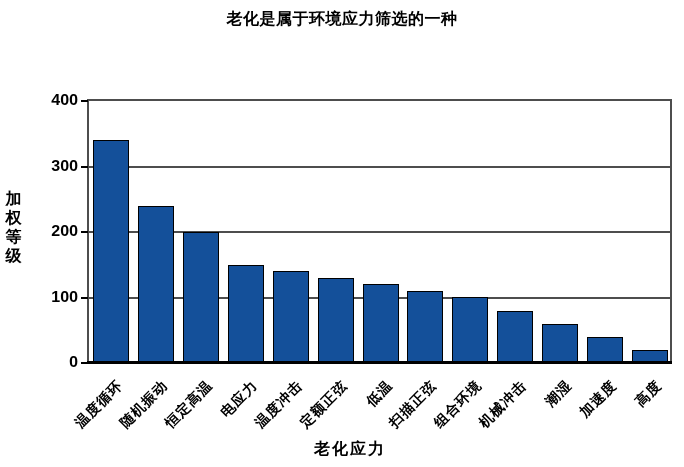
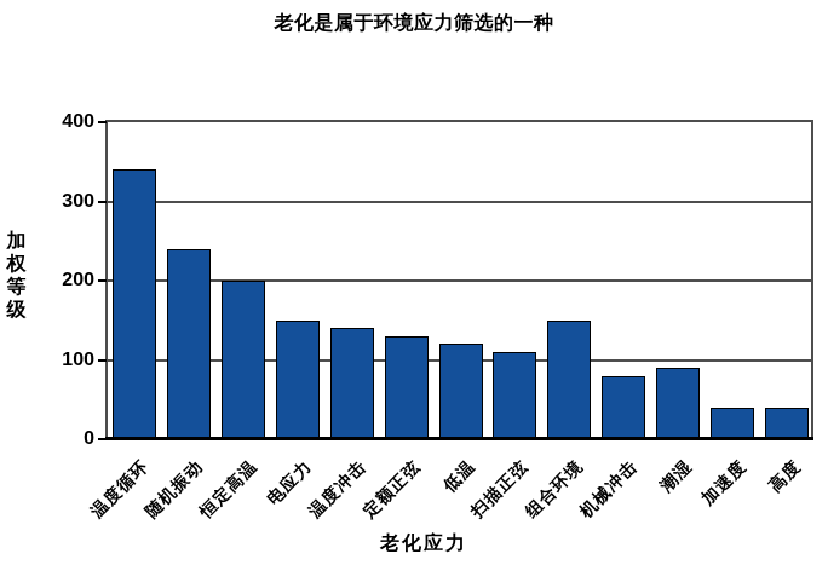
组合环境: 100 -> 150
潮湿: 60 -> 90
高度: 20 -> 40
